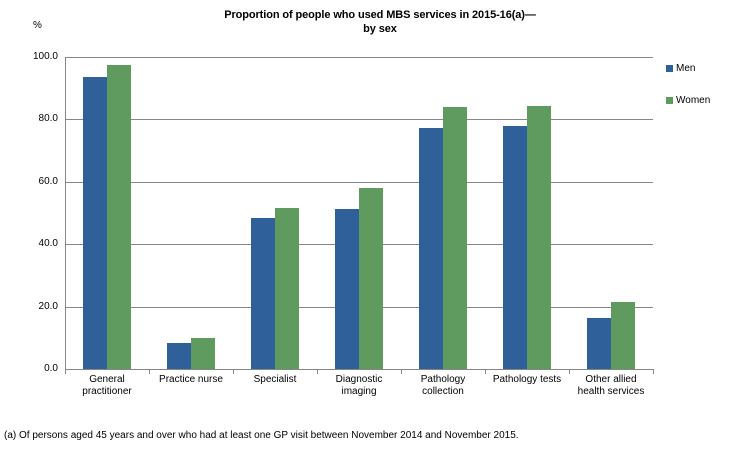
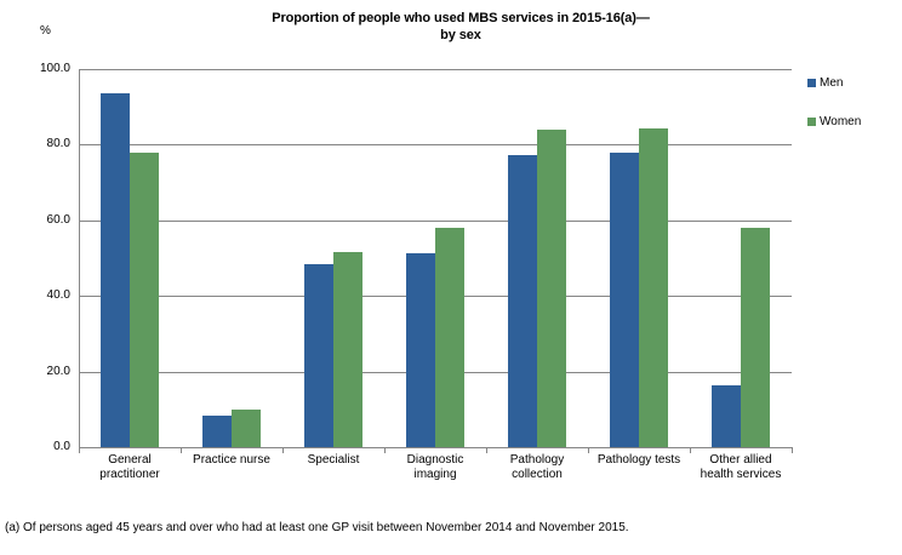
Women/General practitioner: 97 -> 78
Women/Other allied health services: 22 -> 58
